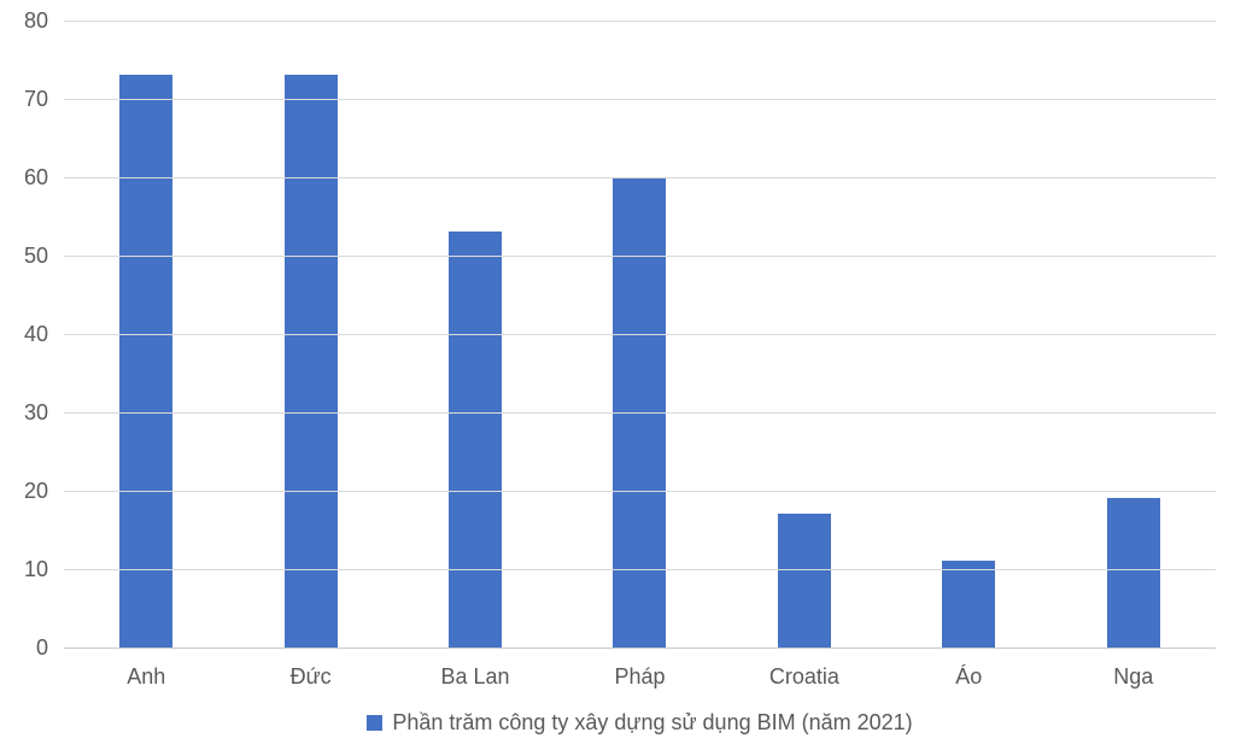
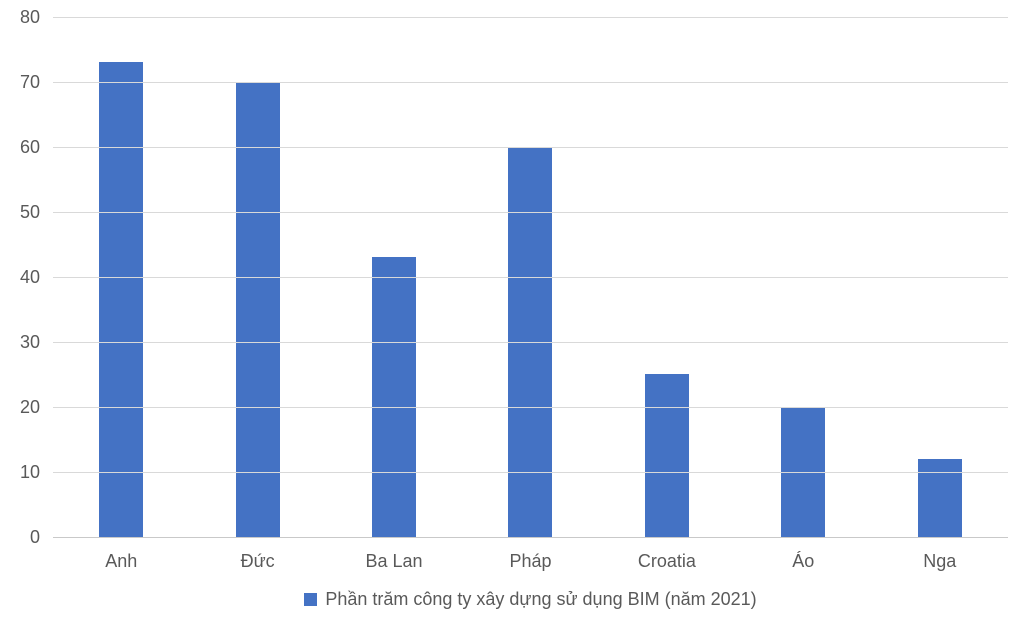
Đức: 73 -> 70
Ba Lan: 53 -> 43
Croatia: 17 -> 25
Áo: 11 -> 20
Nga: 19 -> 12
